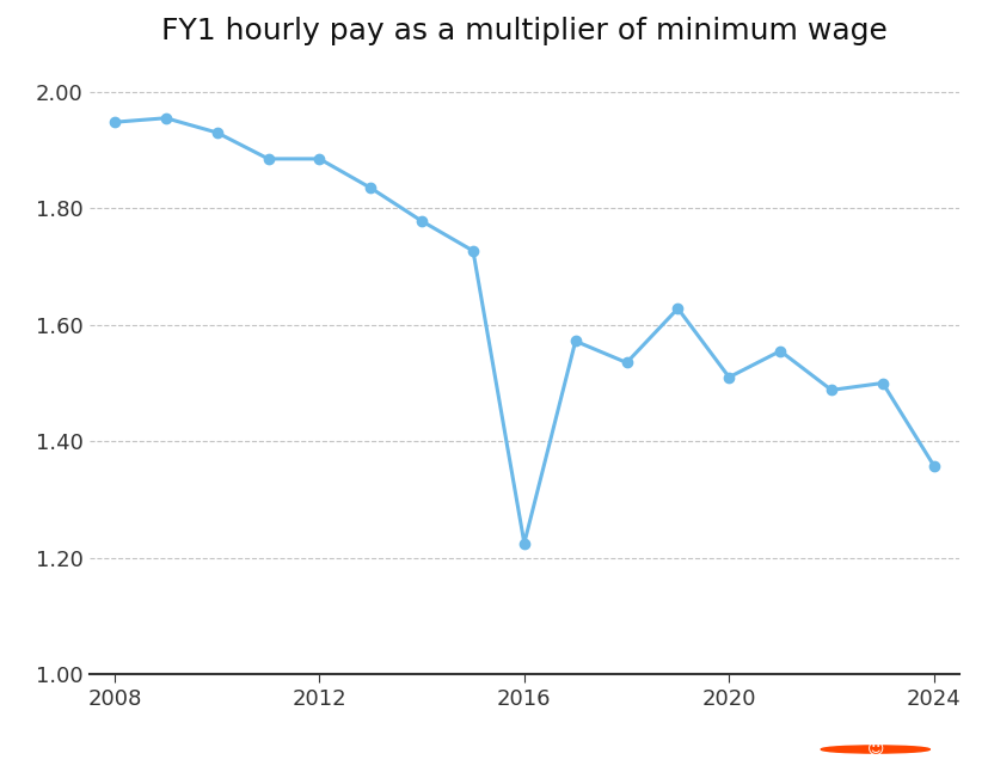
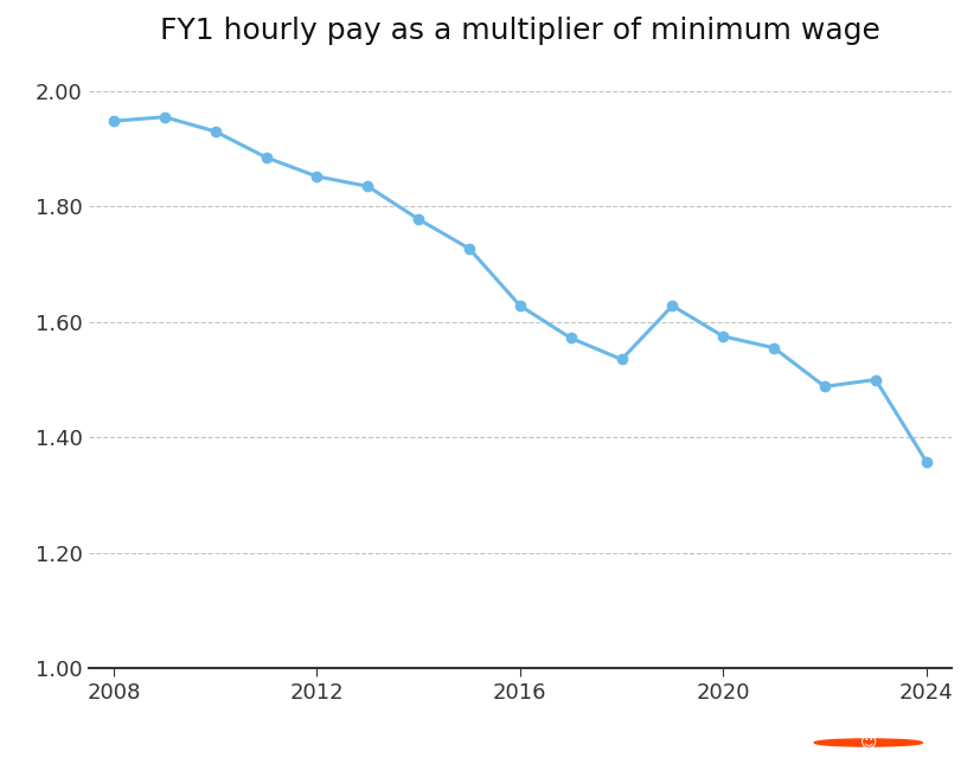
2012: 1.885 -> 1.852
2016: 1.225 -> 1.628
2020: 1.510 -> 1.575
